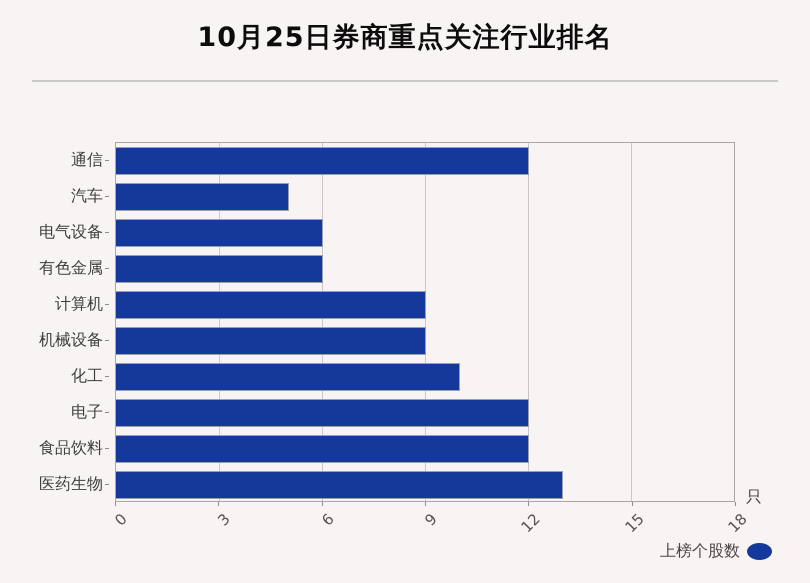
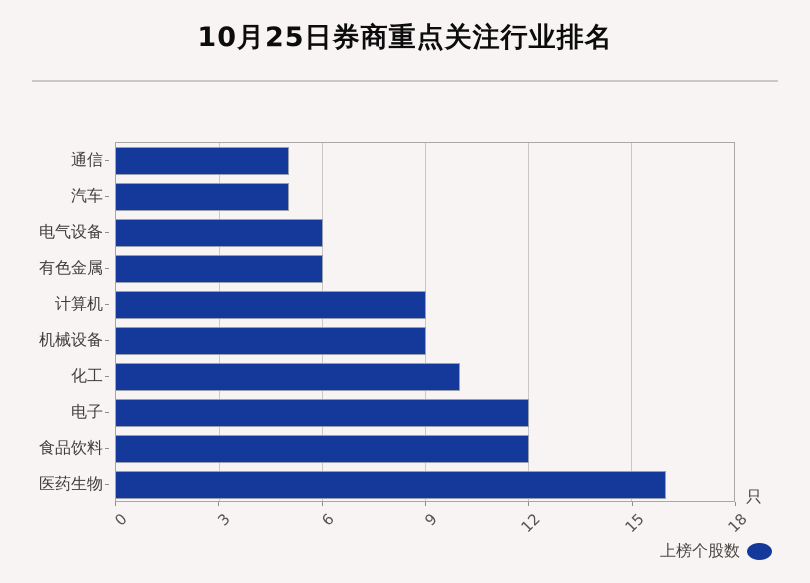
通信: 12 -> 5
医药生物: 13 -> 16
